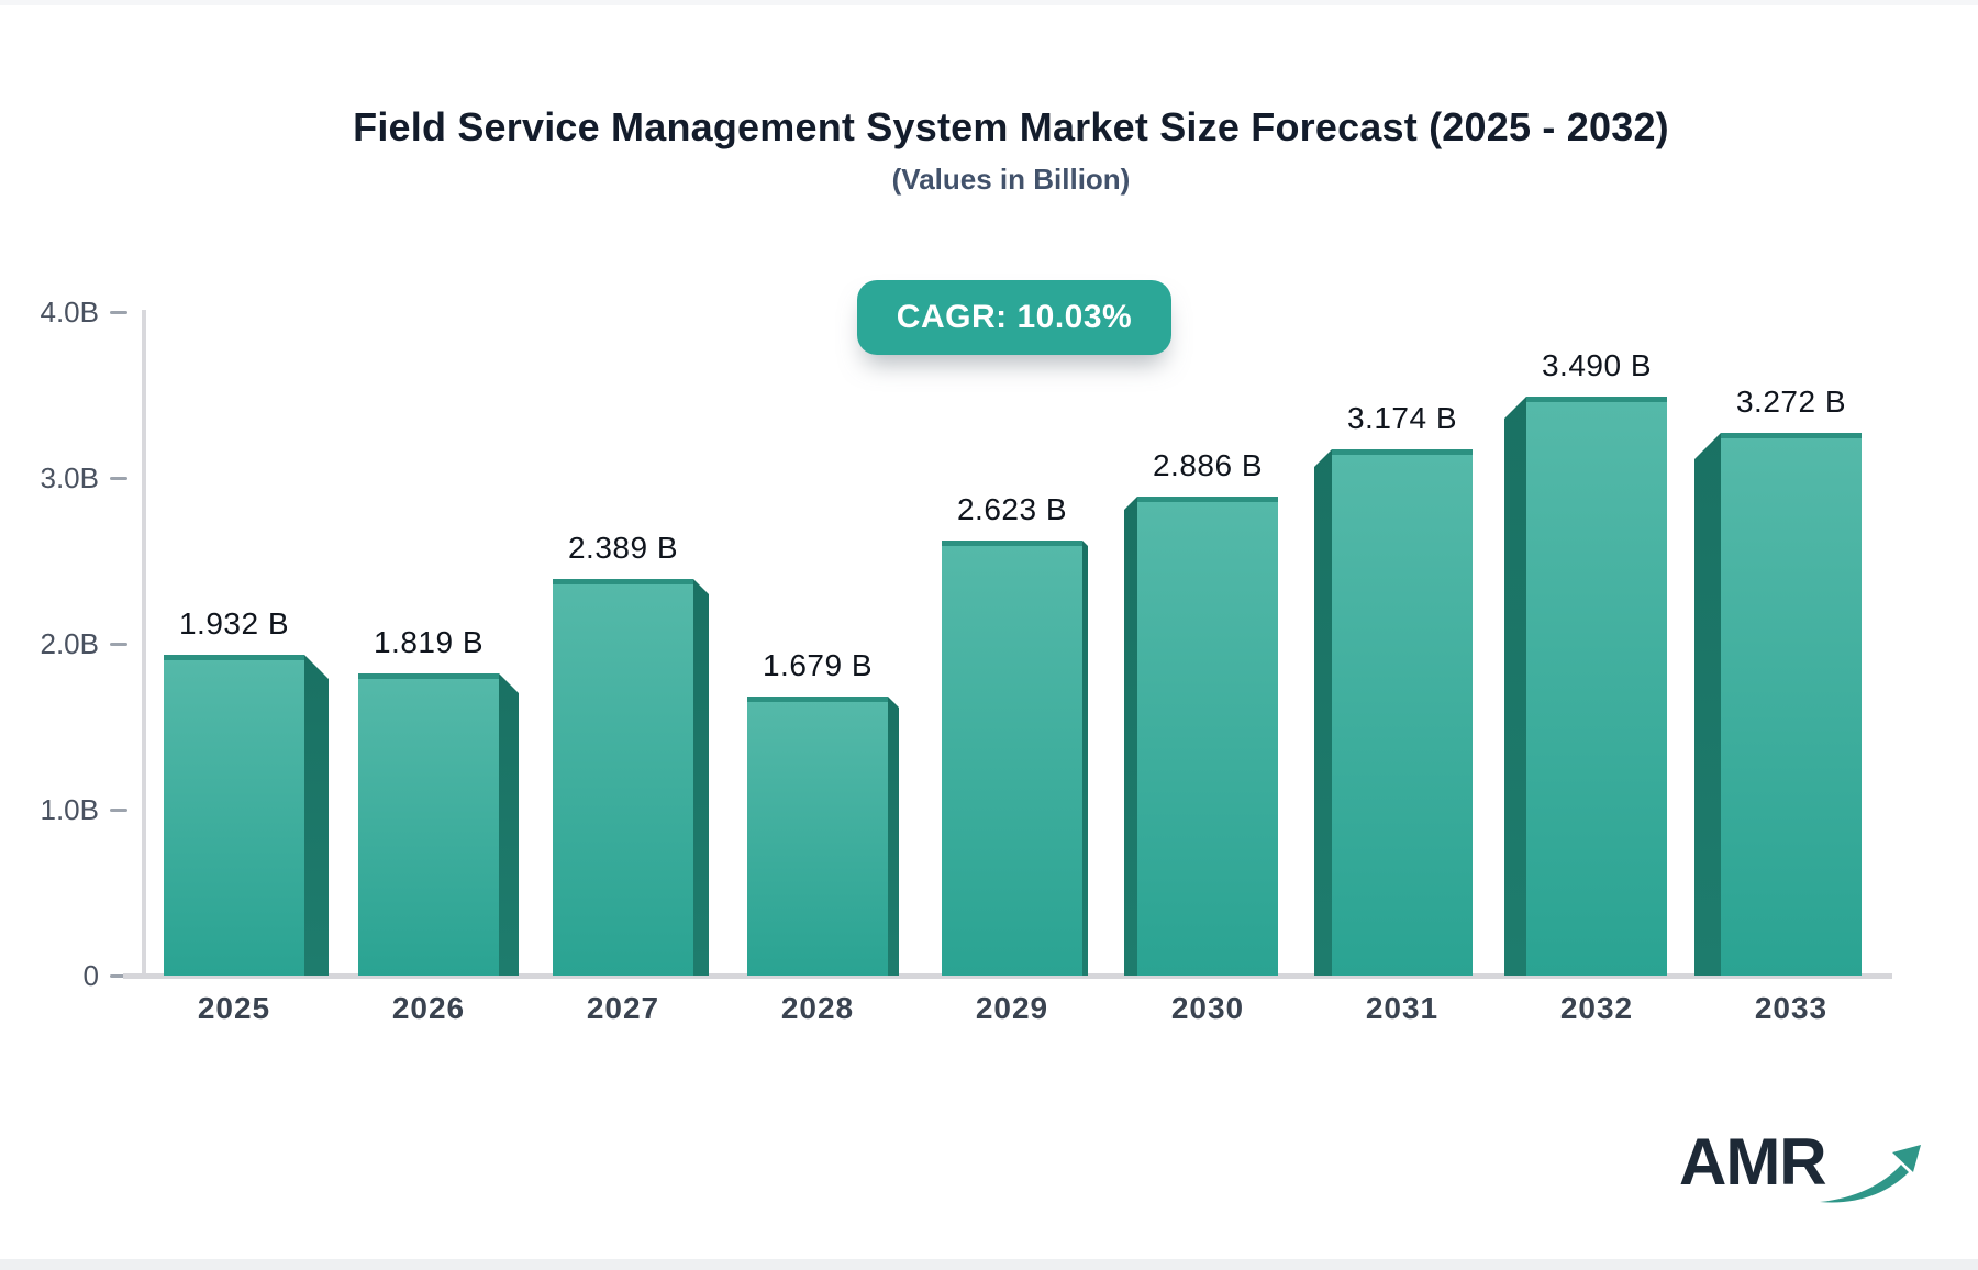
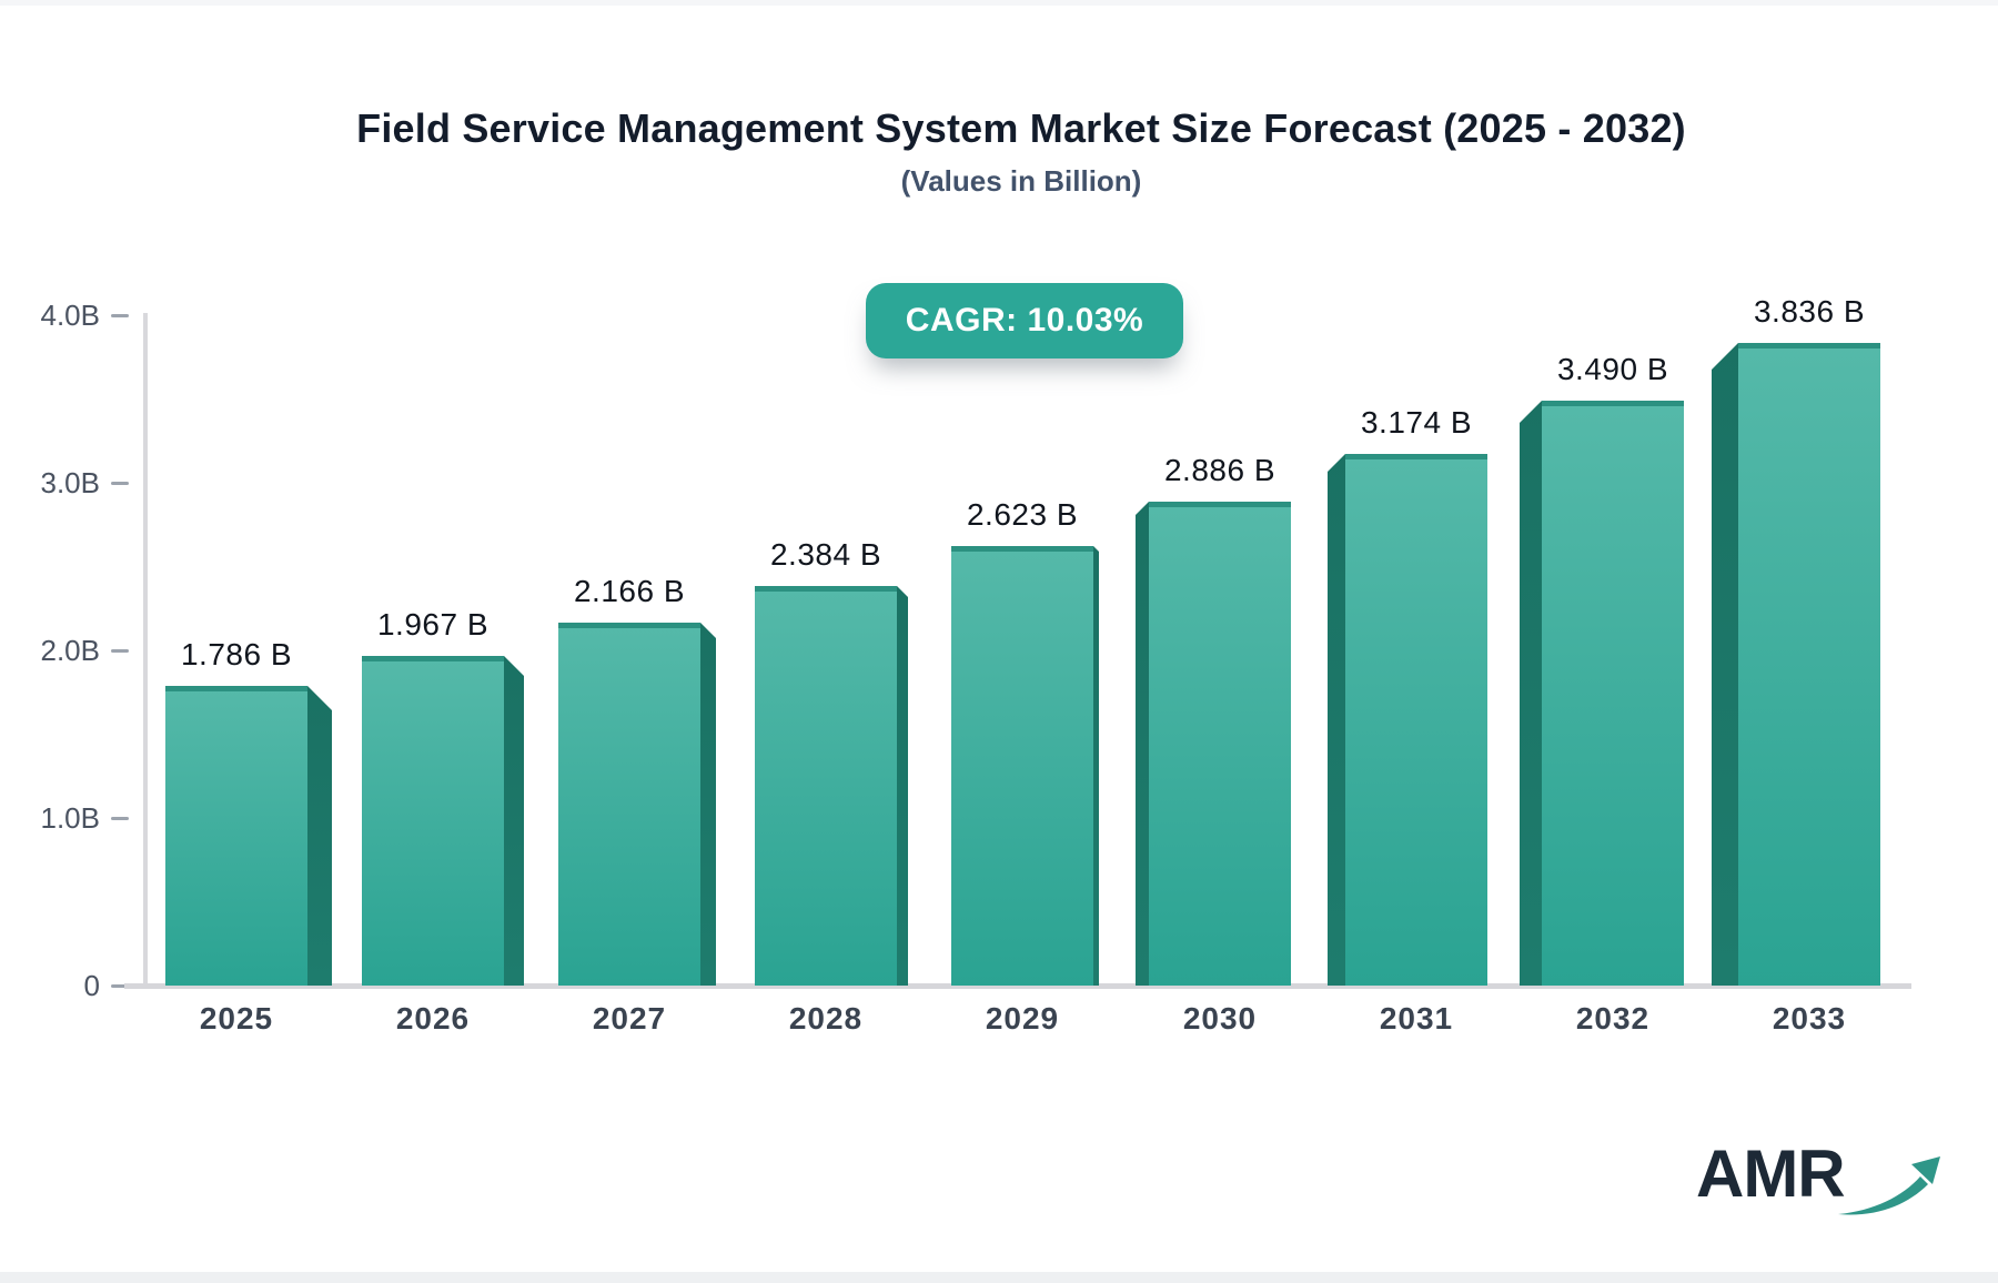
2025: 1.932 -> 1.786
2026: 1.819 -> 1.967
2027: 2.389 -> 2.166
2028: 1.679 -> 2.384
2033: 3.272 -> 3.836
